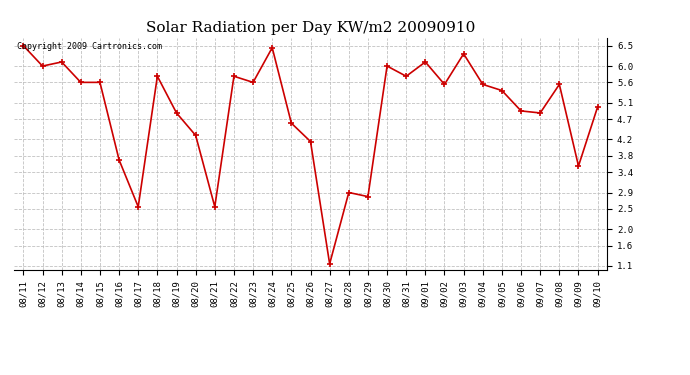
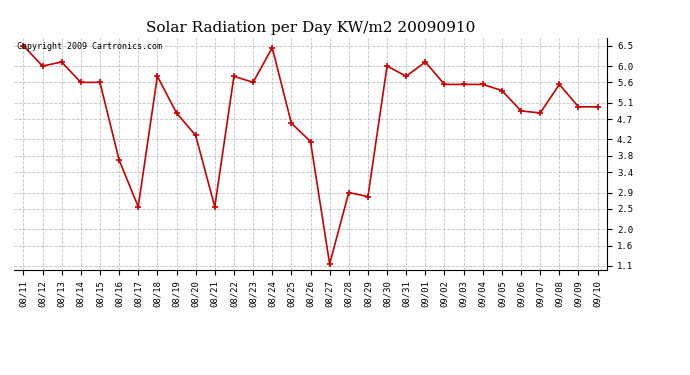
09/03: 6.30 -> 5.55
09/09: 3.55 -> 5.00
